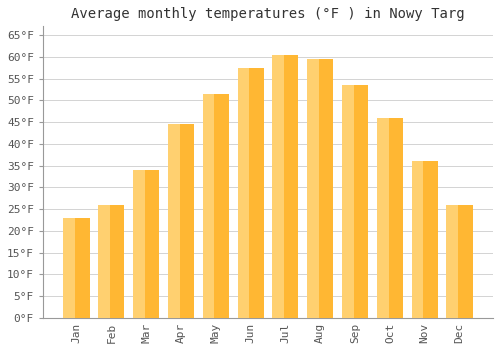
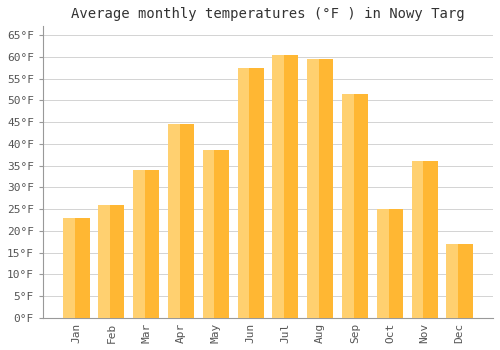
May: 51.5°F -> 38.5°F
Sep: 53.5°F -> 51.5°F
Oct: 46.0°F -> 25.0°F
Dec: 26.0°F -> 17.0°F
